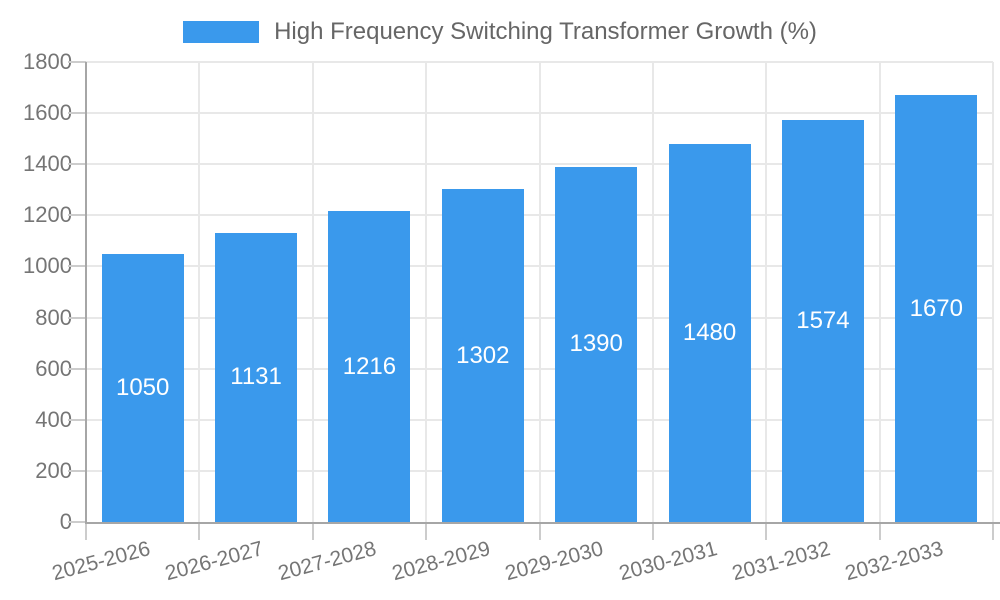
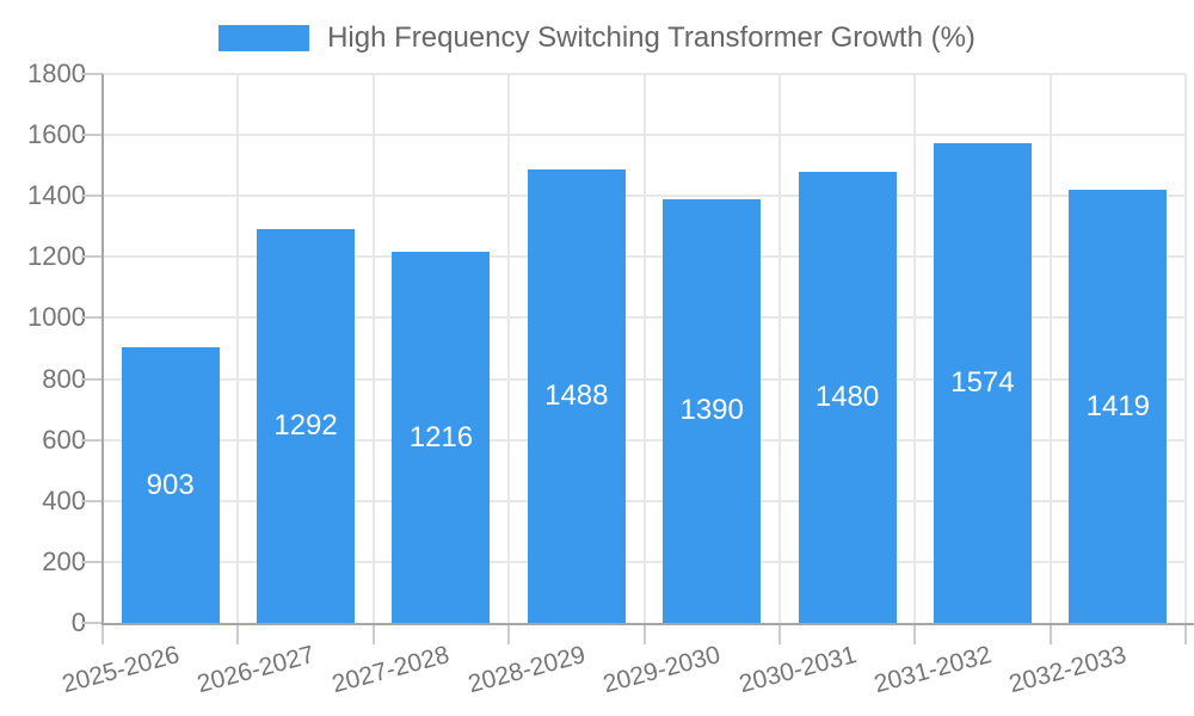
2025-2026: 1050 -> 903
2026-2027: 1131 -> 1292
2028-2029: 1302 -> 1488
2032-2033: 1670 -> 1419
